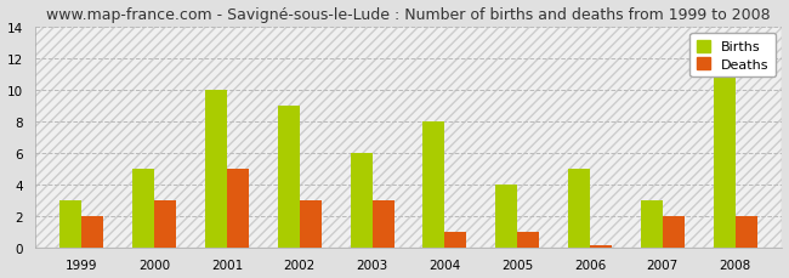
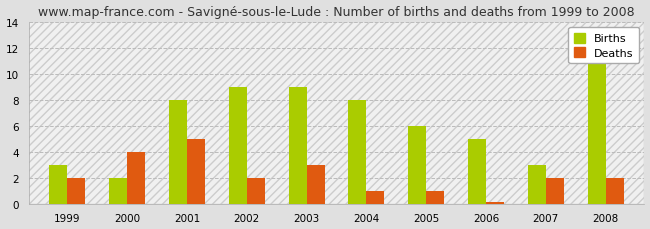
Births/2000: 5 -> 2
Deaths/2000: 3.0 -> 4.0
Births/2001: 10 -> 8
Deaths/2002: 3.0 -> 2.0
Births/2003: 6 -> 9
Births/2005: 4 -> 6
